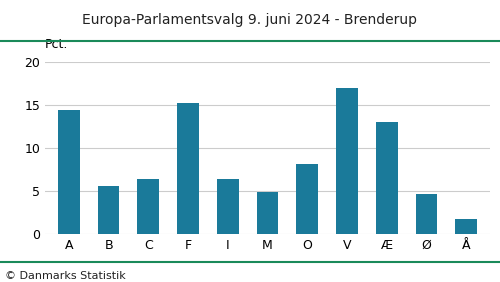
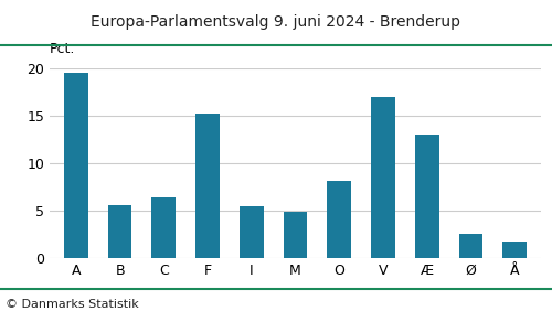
A: 14.4 -> 19.5
I: 6.4 -> 5.5
Ø: 4.6 -> 2.6
